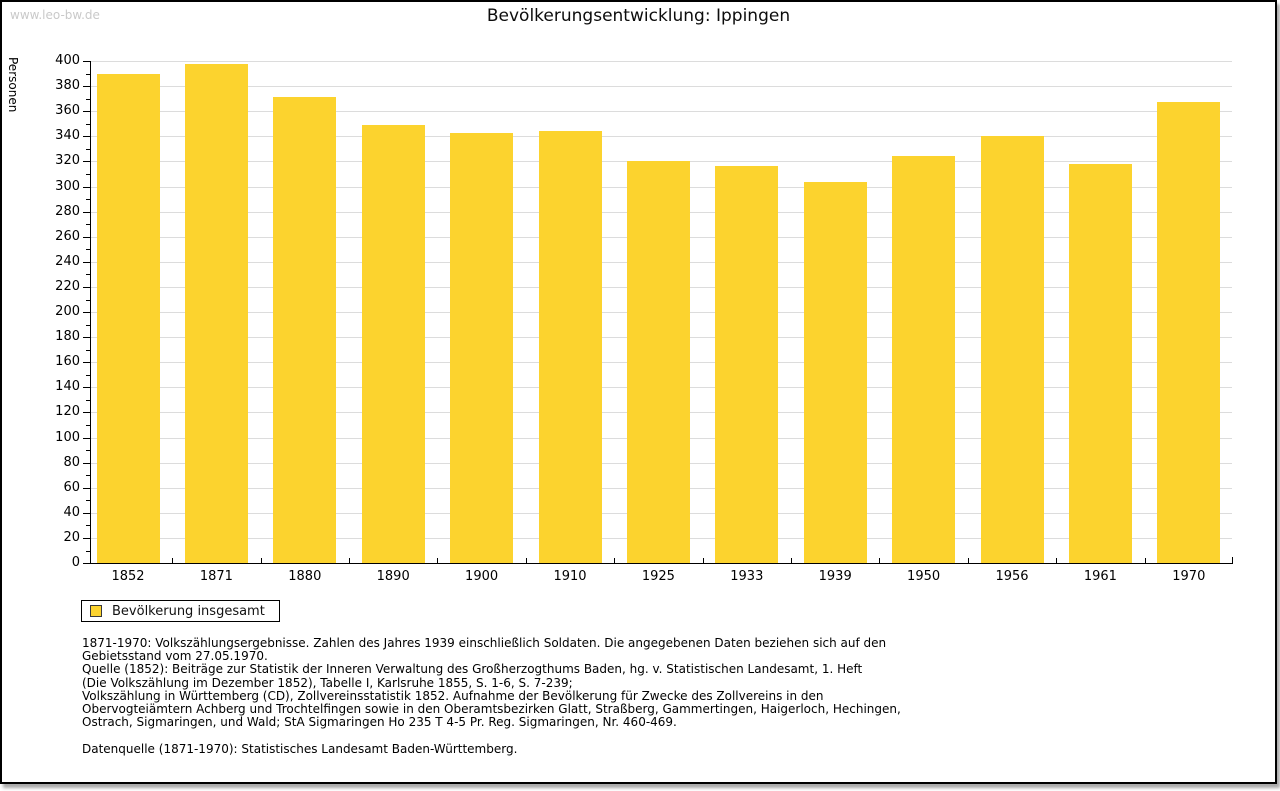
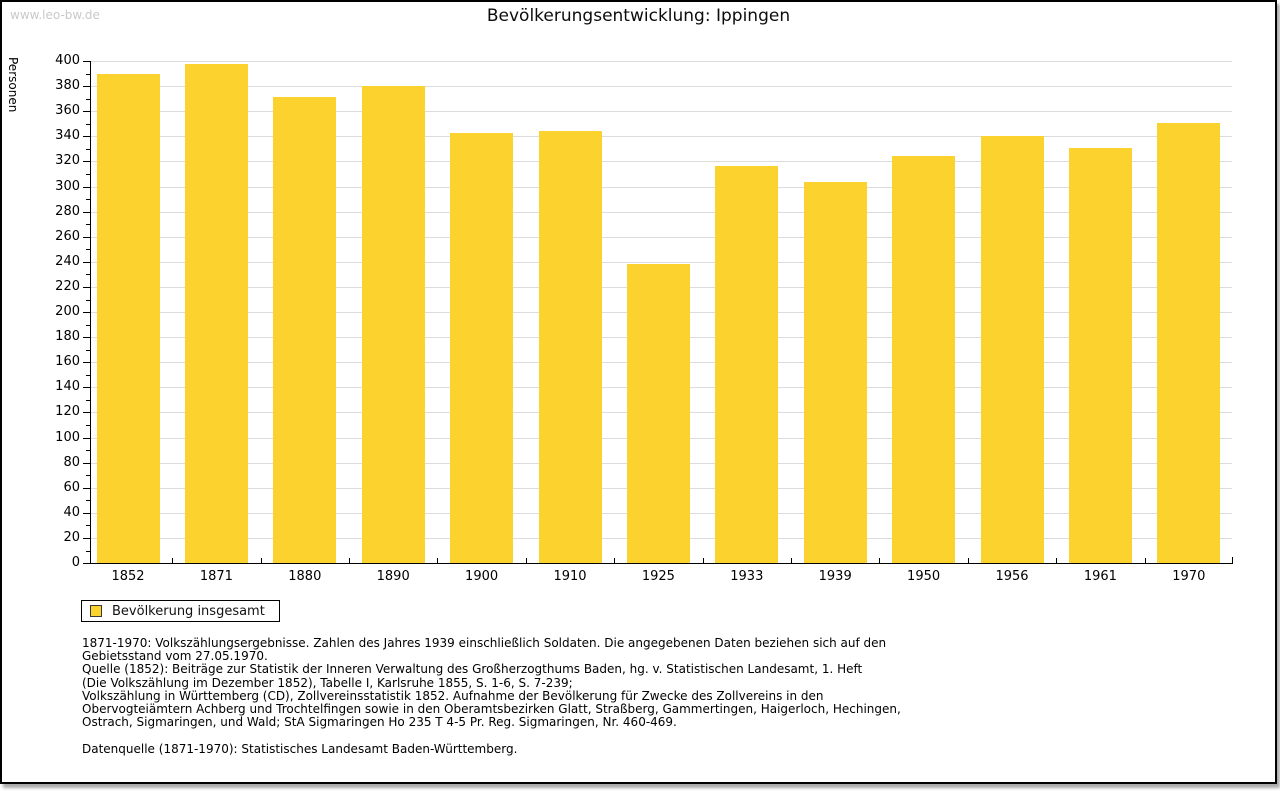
1890: 349 -> 380
1925: 320 -> 238
1961: 318 -> 331
1970: 367 -> 351
